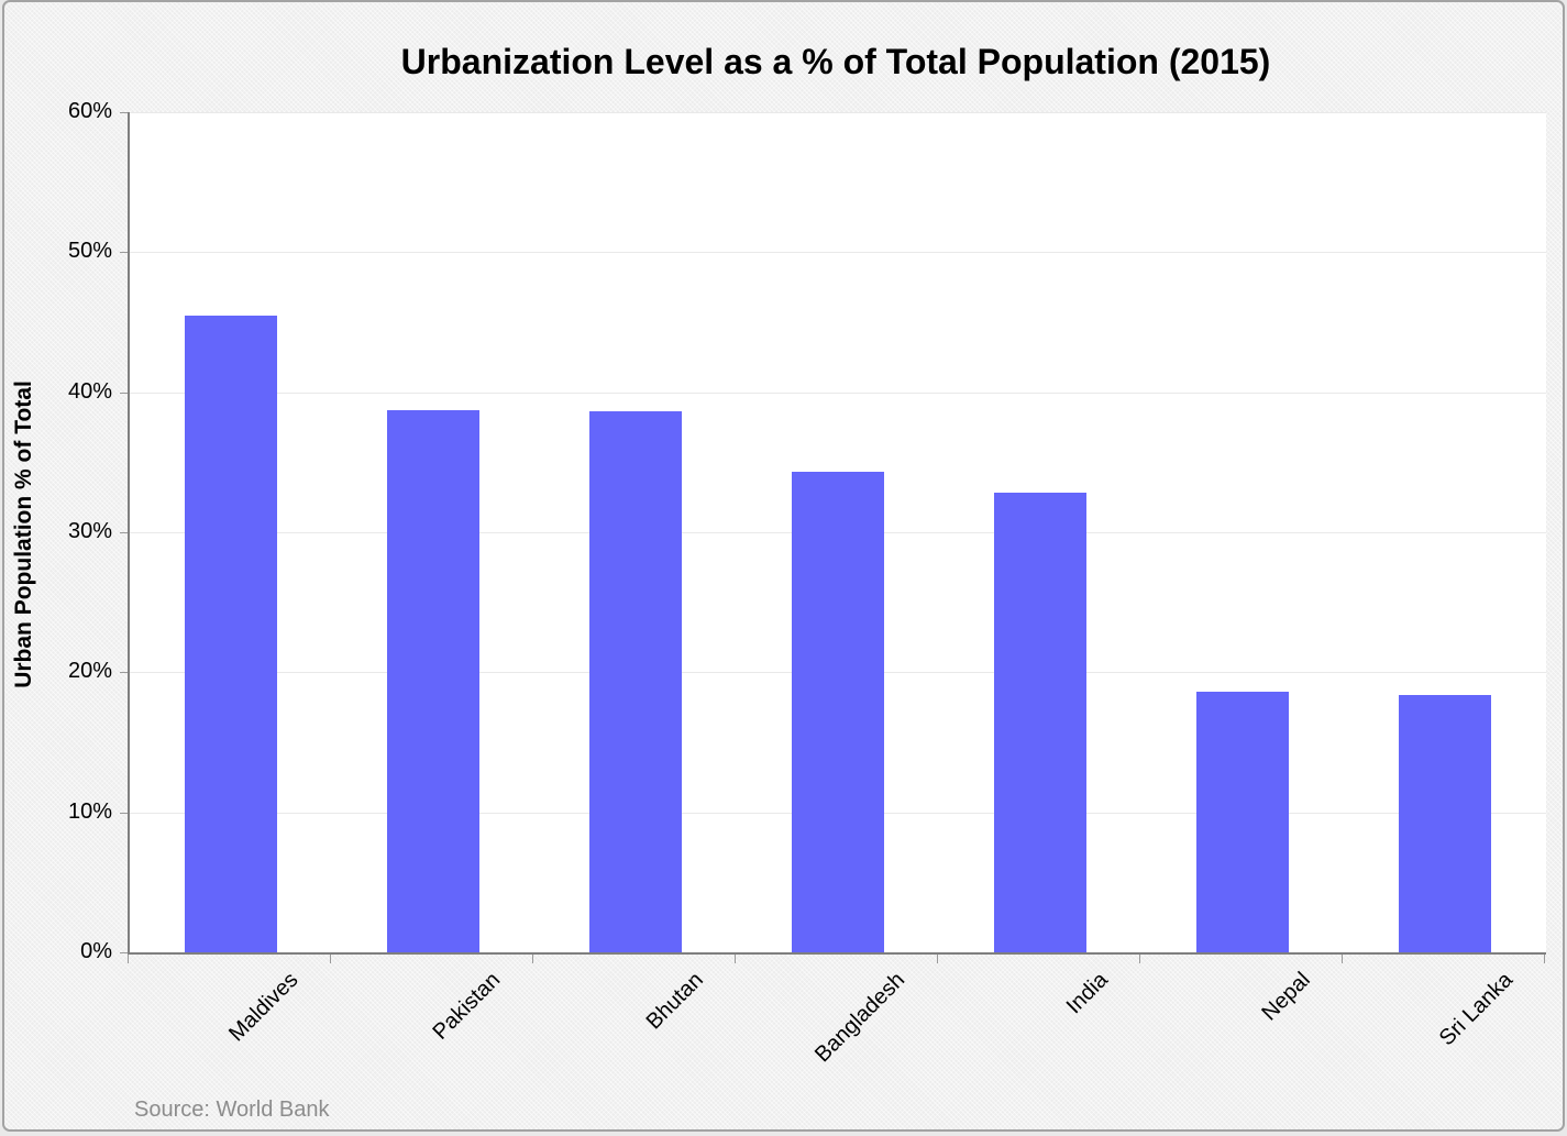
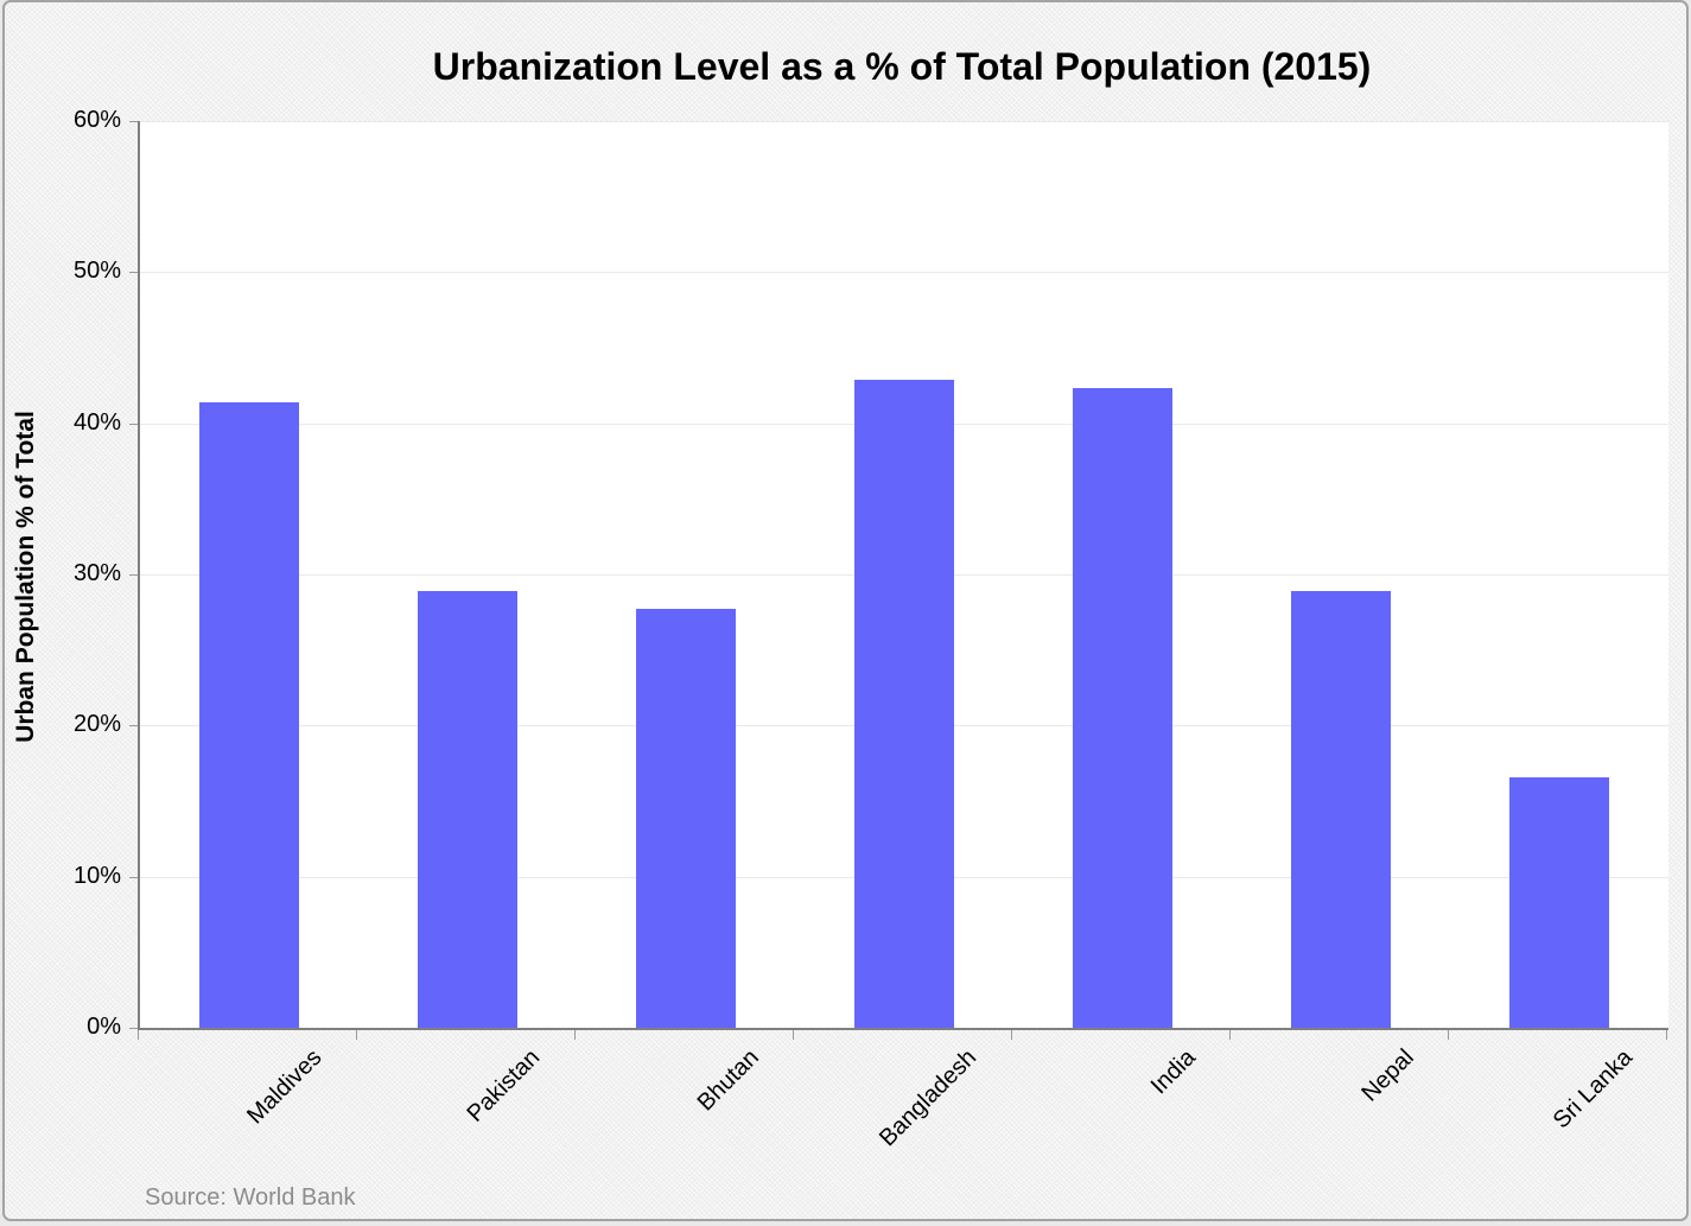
Maldives: 45.5% -> 41.4%
Pakistan: 38.7% -> 28.9%
Bhutan: 38.6% -> 27.7%
Bangladesh: 34.3% -> 42.9%
India: 32.8% -> 42.3%
Nepal: 18.6% -> 28.9%
Sri Lanka: 18.4% -> 16.6%
